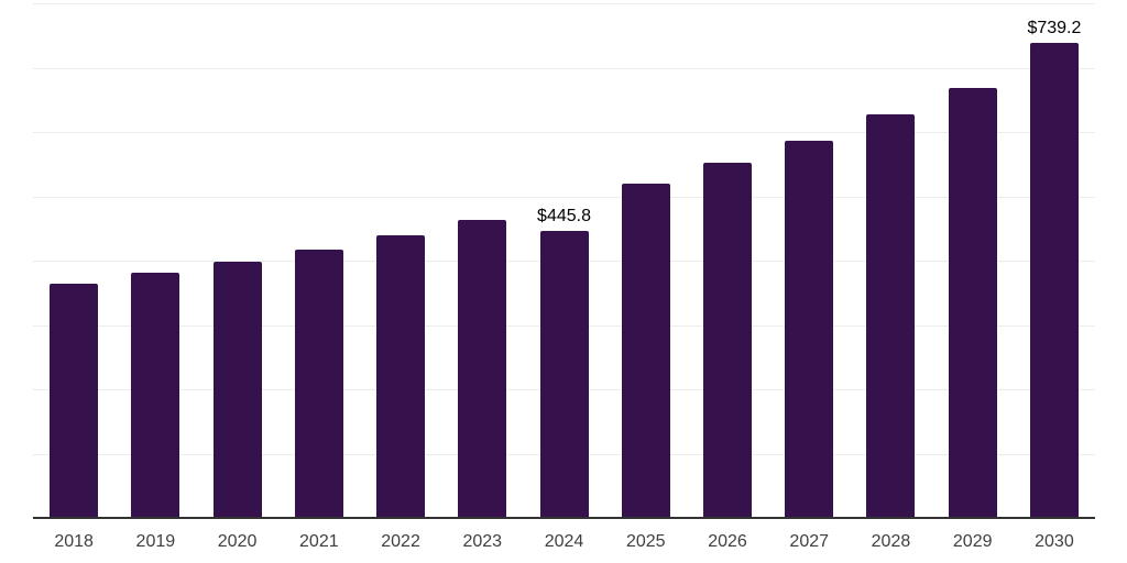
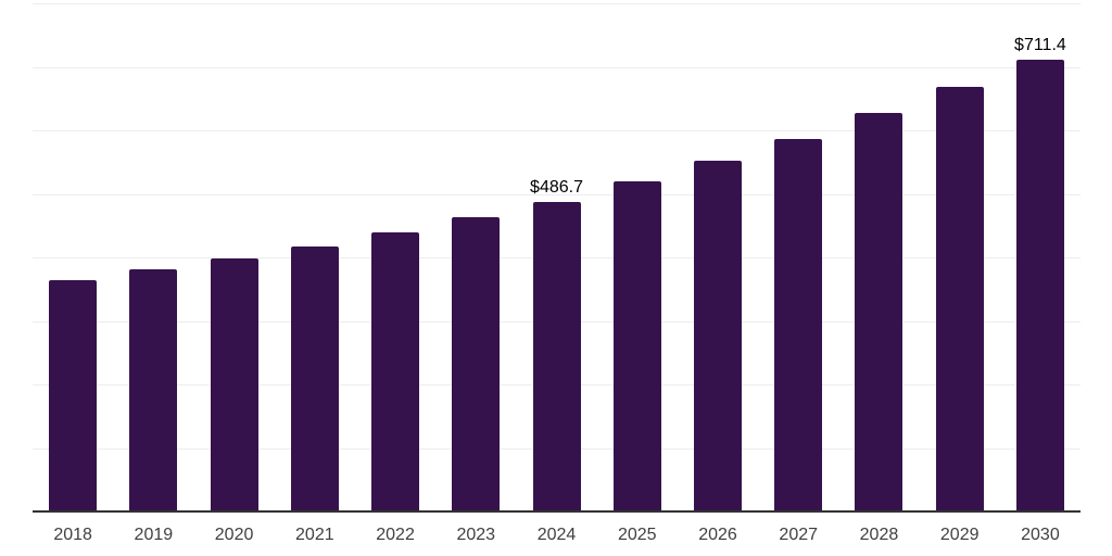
2024: $445.8 -> $486.7
2030: $739.2 -> $711.4
